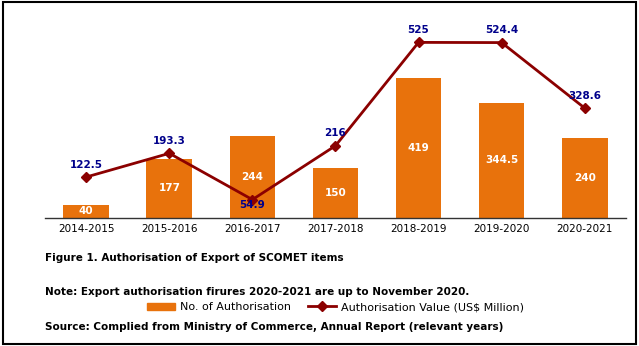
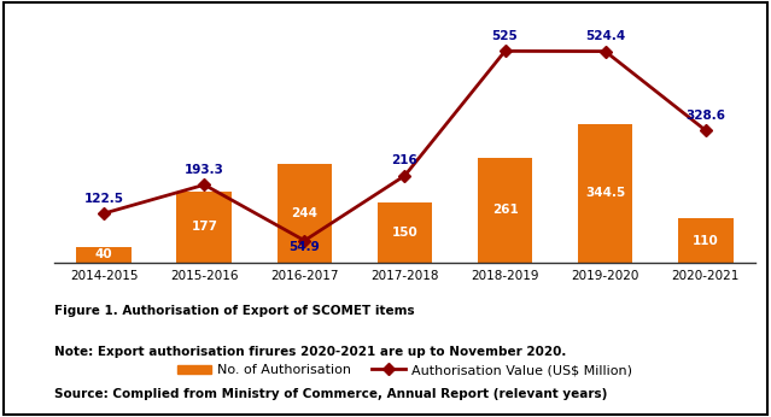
No. of Authorisation/2018-2019: 419 -> 261
No. of Authorisation/2020-2021: 240 -> 110
